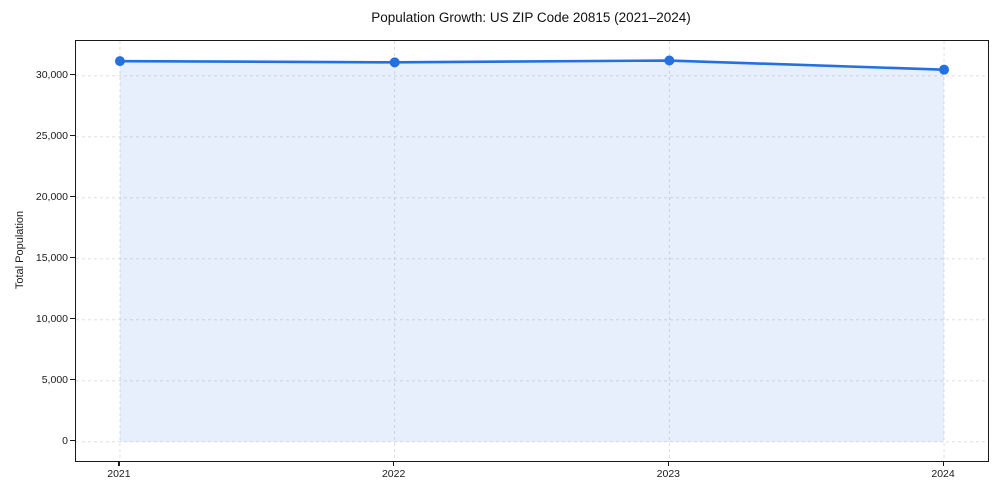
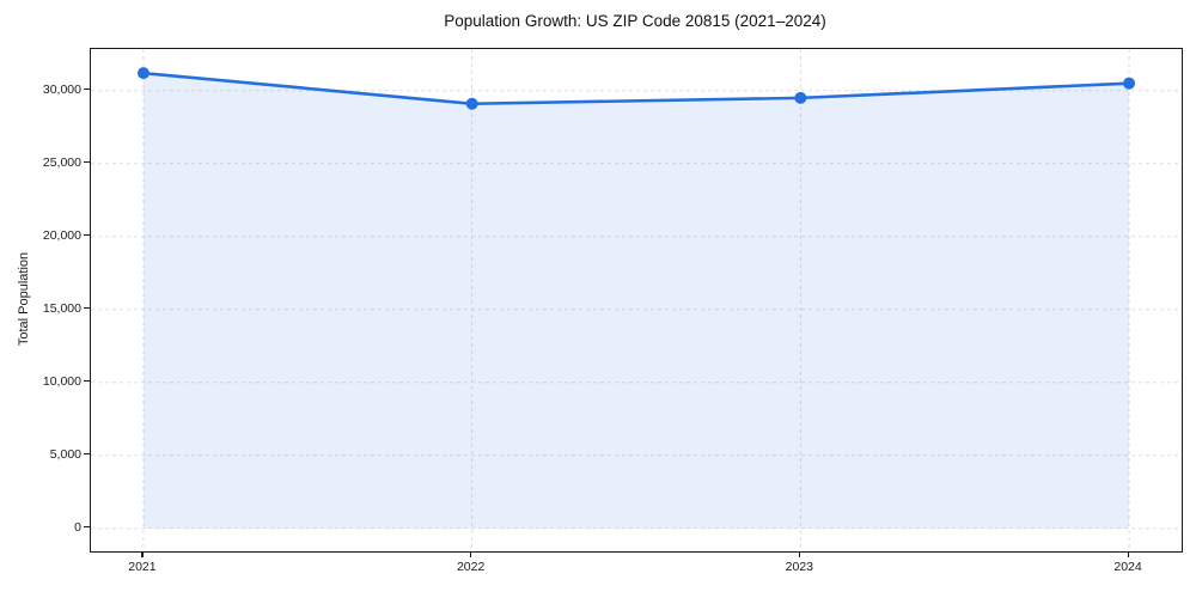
2022: 31100 -> 29100
2023: 31200 -> 29500
